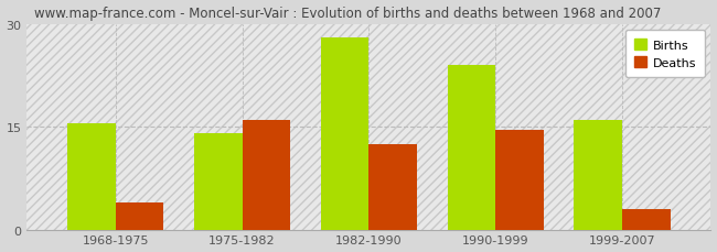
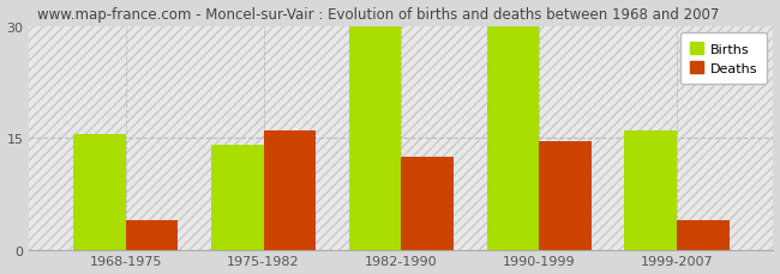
Births/1982-1990: 28.0 -> 30.0
Births/1990-1999: 24.0 -> 30.0
Deaths/1999-2007: 3.0 -> 4.0
